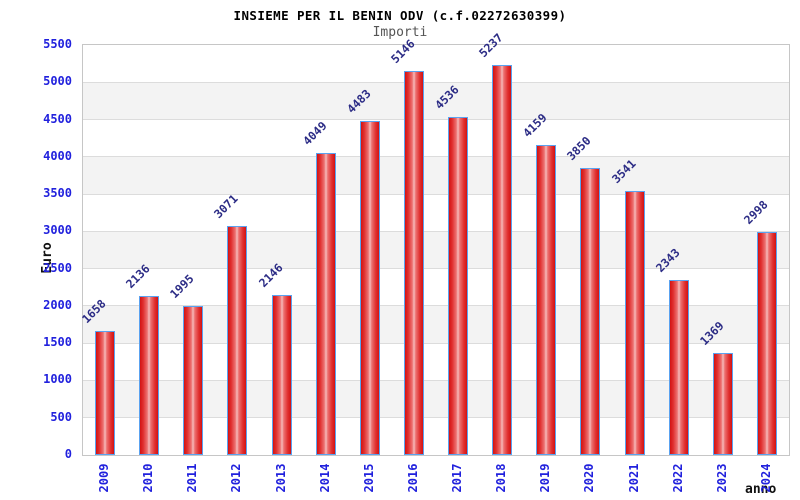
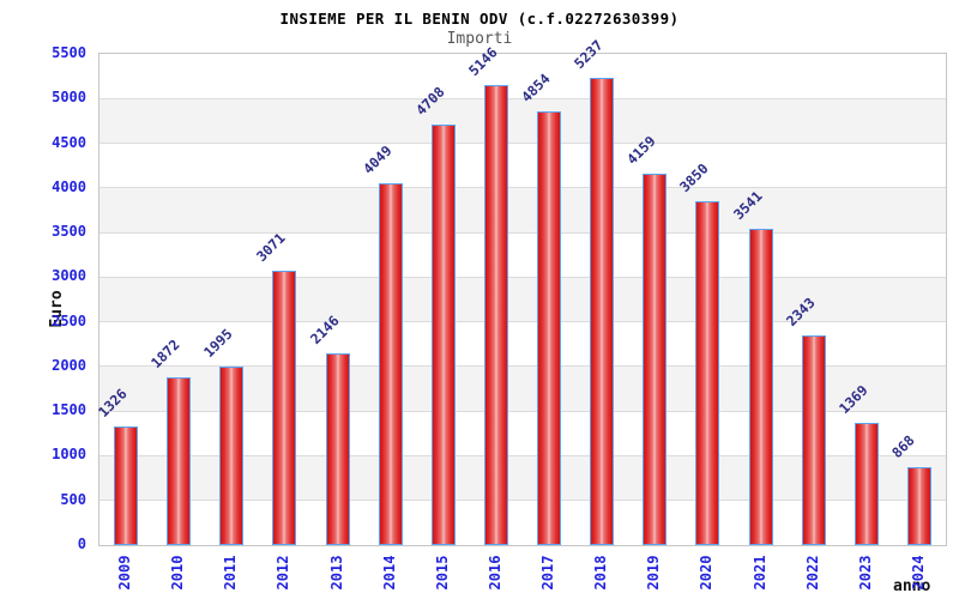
2009: 1658 -> 1326
2010: 2136 -> 1872
2015: 4483 -> 4708
2017: 4536 -> 4854
2024: 2998 -> 868
